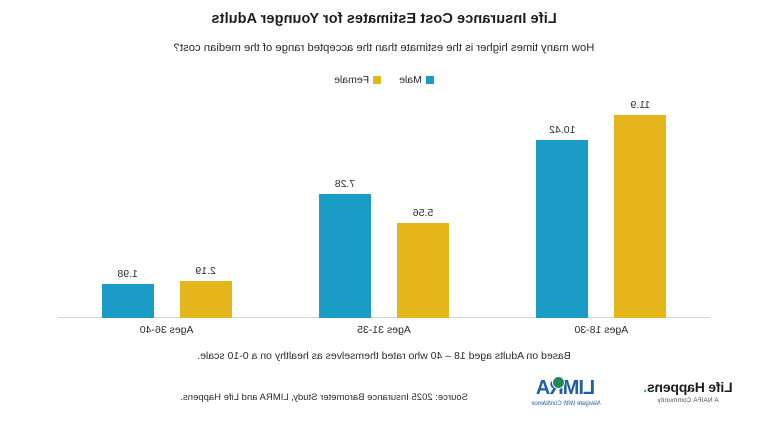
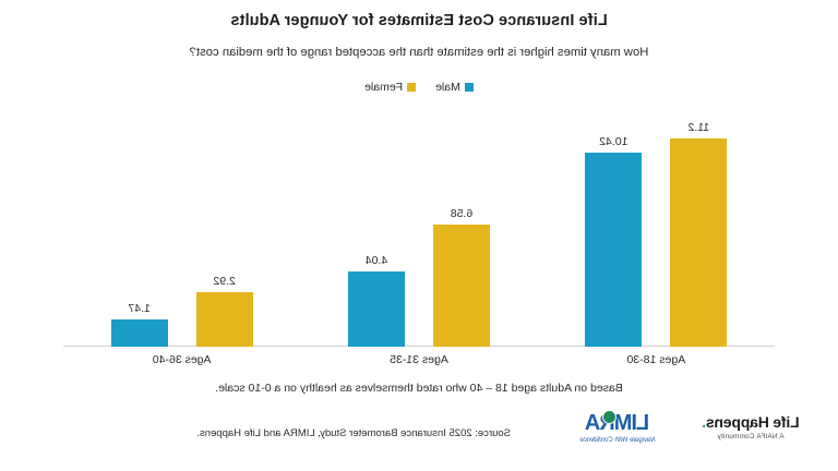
Female/Ages 18-30: 11.9 -> 11.2
Female/Ages 31-35: 5.56 -> 6.58
Male/Ages 31-35: 7.28 -> 4.04
Female/Ages 36-40: 2.19 -> 2.92
Male/Ages 36-40: 1.98 -> 1.47
